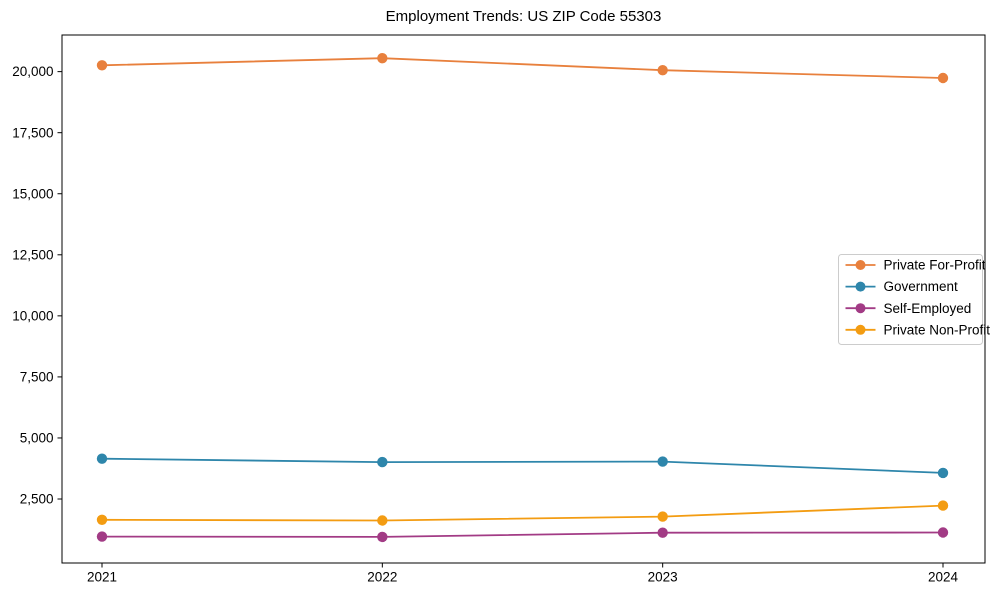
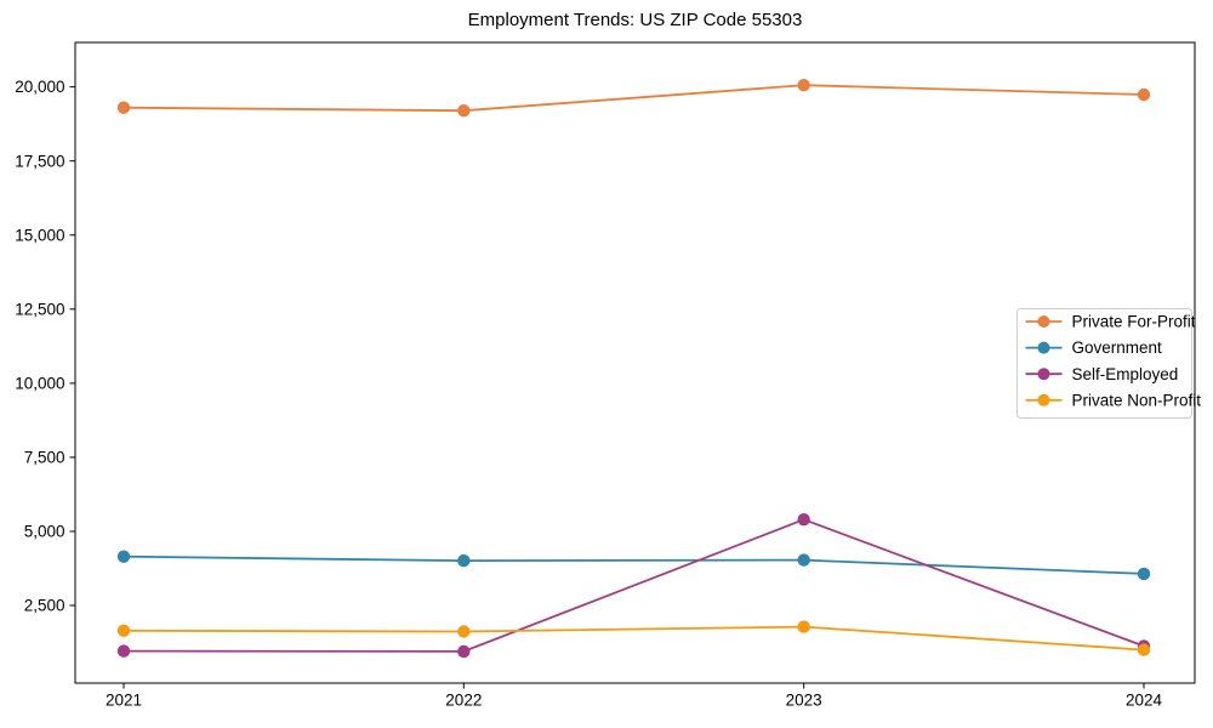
Private For-Profit/2021: 20300 -> 19300
Private For-Profit/2022: 20600 -> 19200
Self-Employed/2023: 1100 -> 5400
Private Non-Profit/2024: 2200 -> 1000
